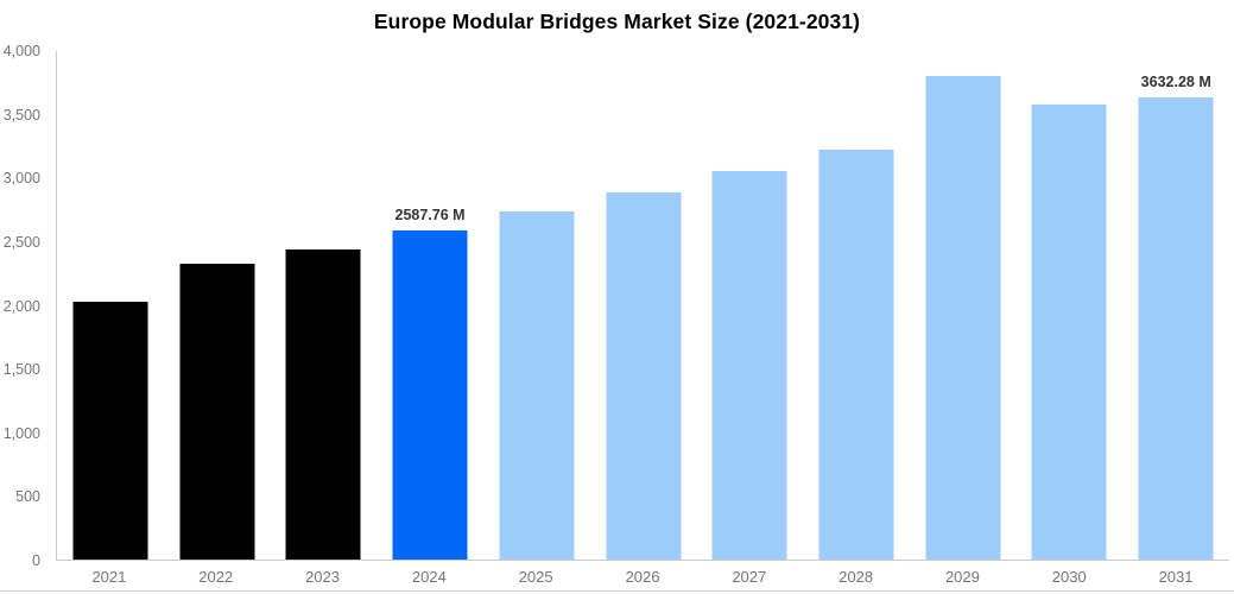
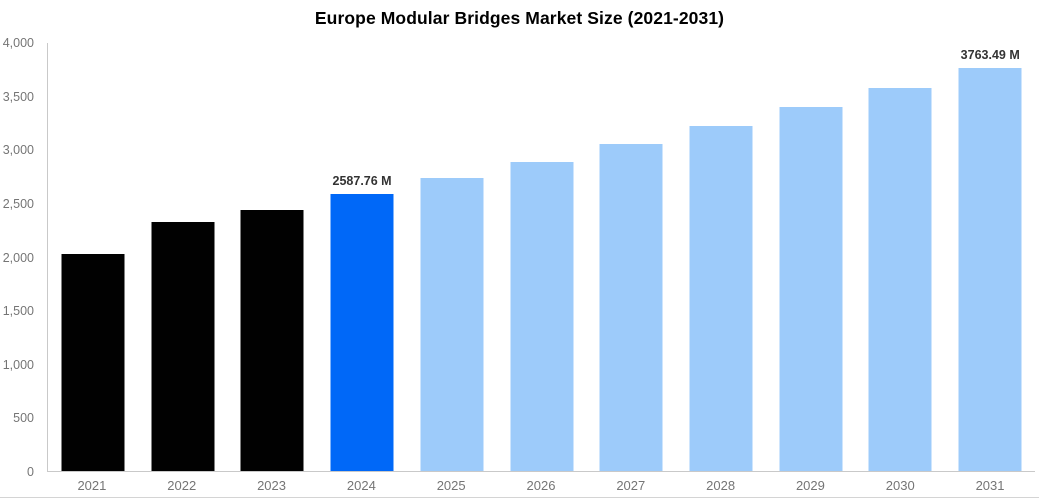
2029: 3800 -> 3400
2031: 3632.28 -> 3763.49
